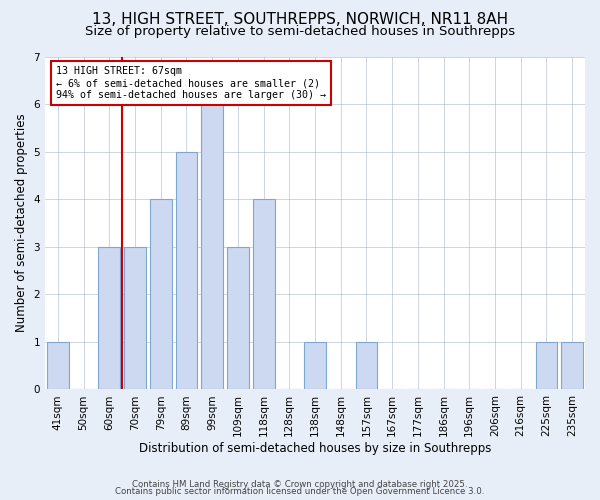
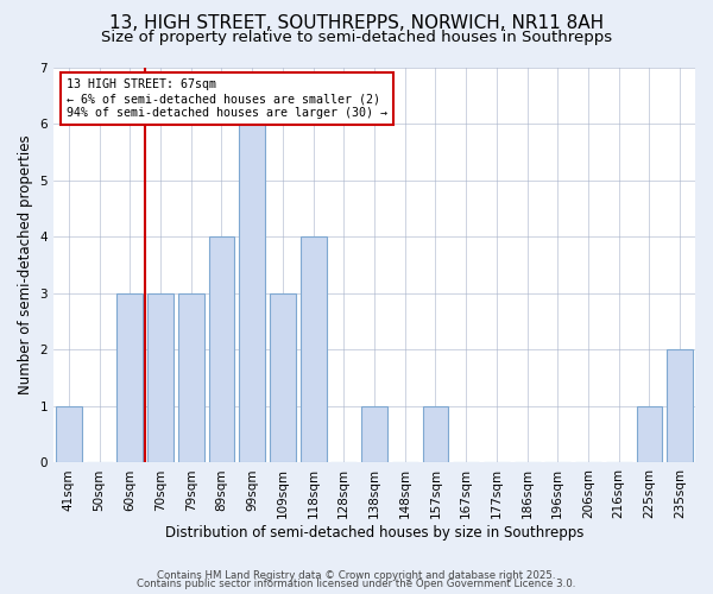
79sqm: 4 -> 3
89sqm: 5 -> 4
235sqm: 1 -> 2
